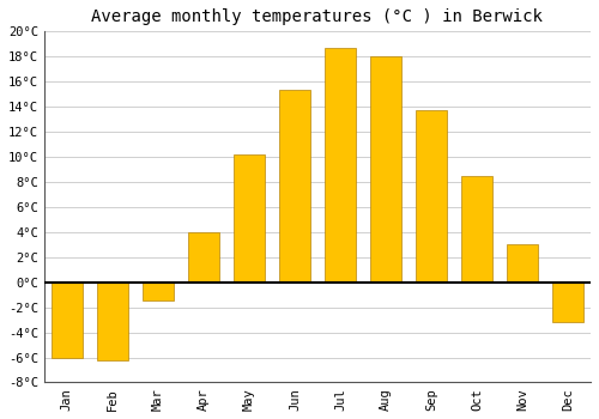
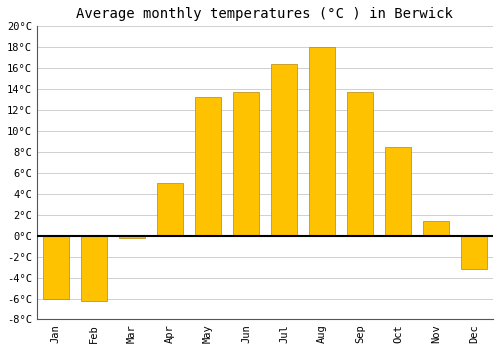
Mar: -1.5°C -> -0.2°C
Apr: 4.0°C -> 5.0°C
May: 10.2°C -> 13.2°C
Jun: 15.3°C -> 13.7°C
Jul: 18.7°C -> 16.4°C
Nov: 3.0°C -> 1.4°C
